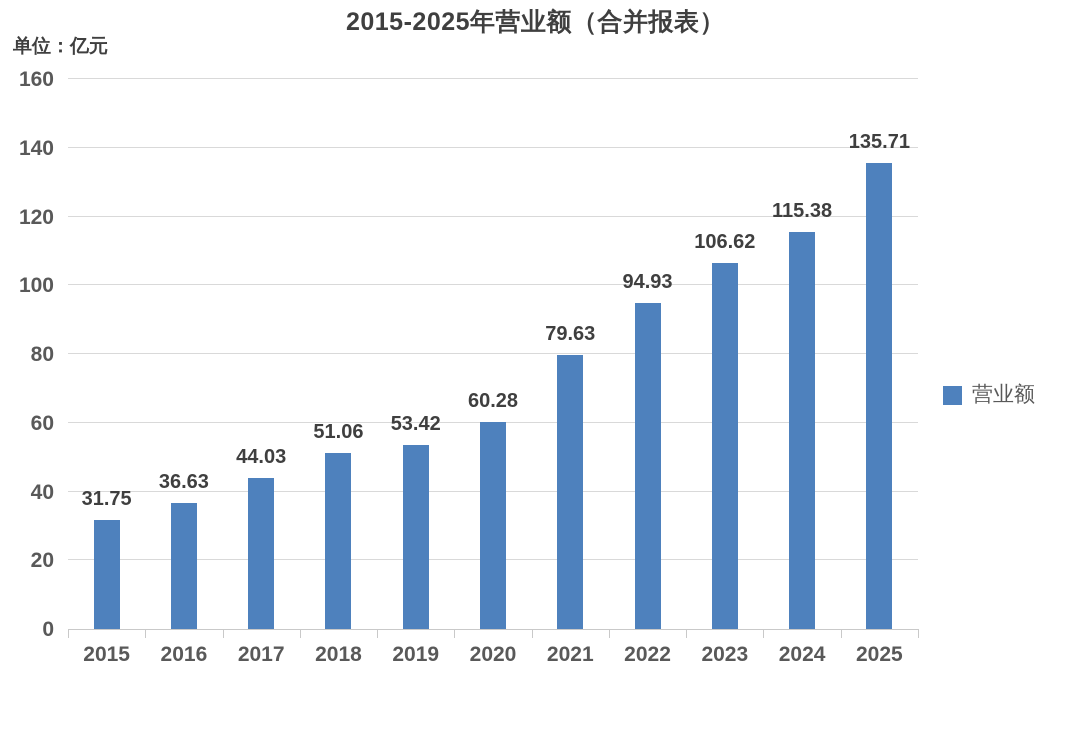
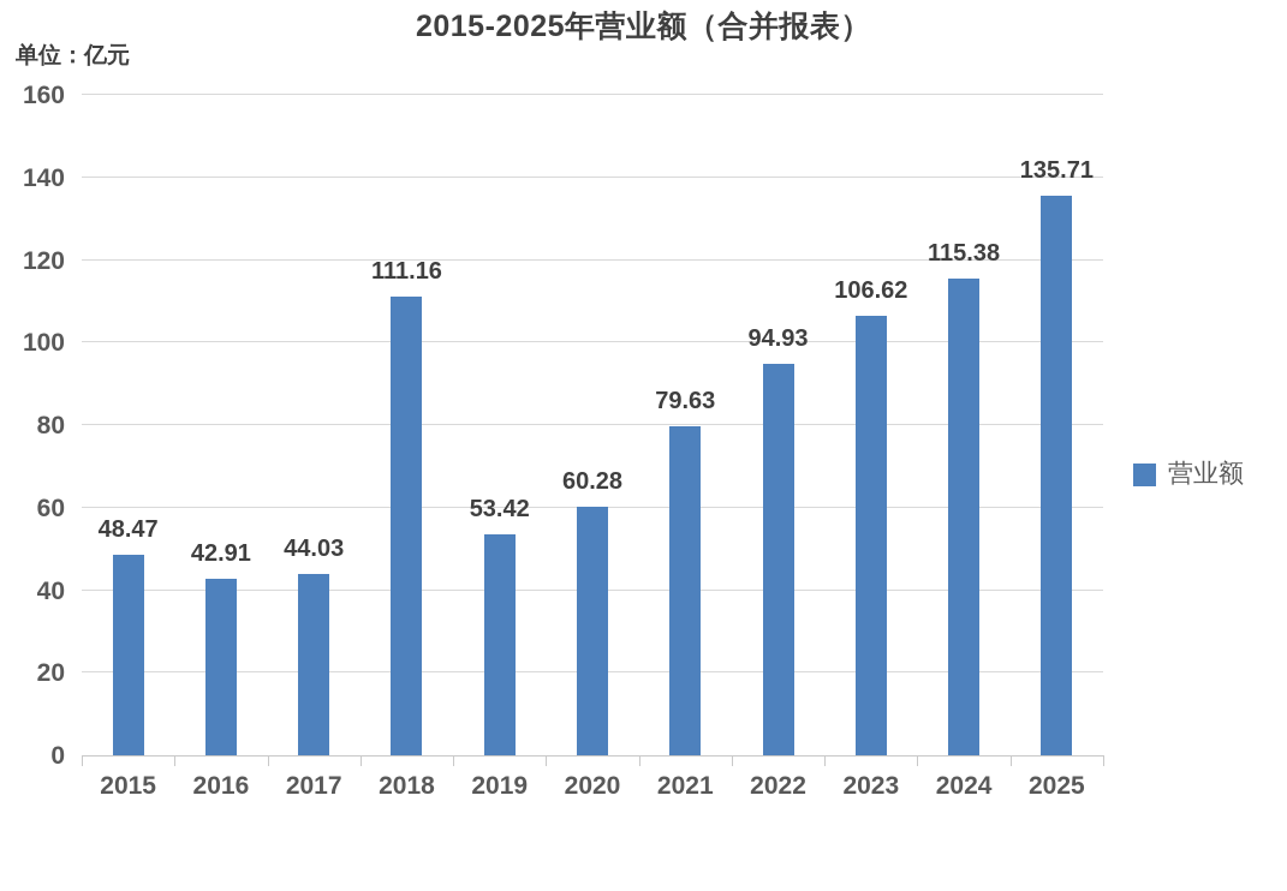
2015: 31.75 -> 48.47
2016: 36.63 -> 42.91
2018: 51.06 -> 111.16
